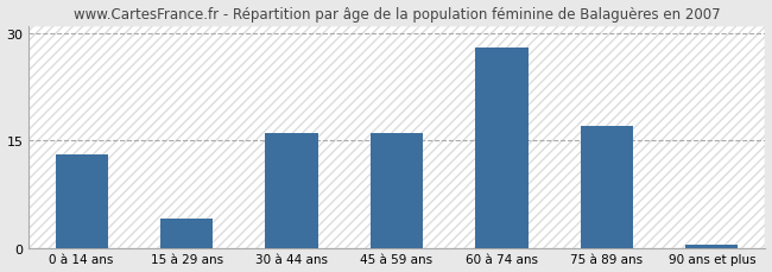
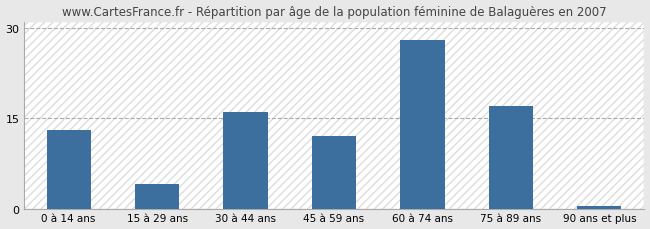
45 à 59 ans: 16.0 -> 12.0
